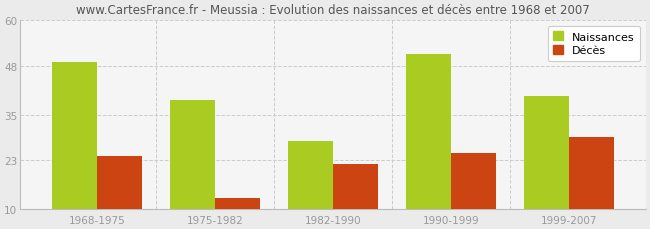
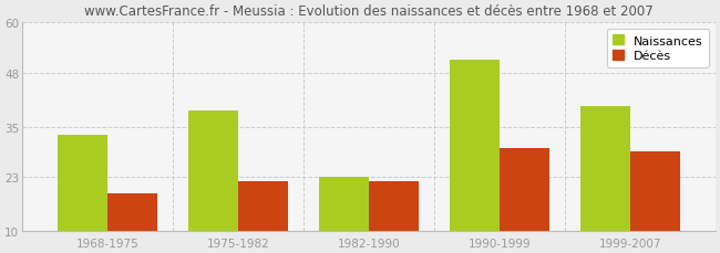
Naissances/1968-1975: 49 -> 33
Décès/1968-1975: 24 -> 19
Décès/1975-1982: 13 -> 22
Naissances/1982-1990: 28 -> 23
Décès/1990-1999: 25 -> 30
